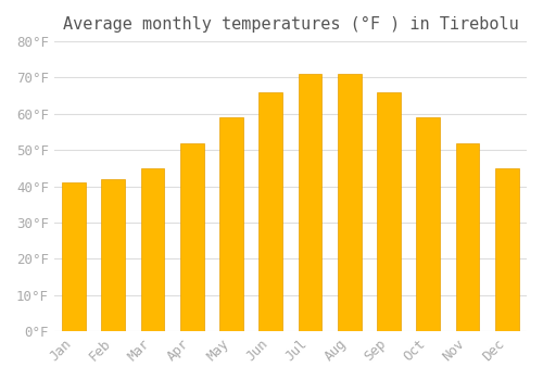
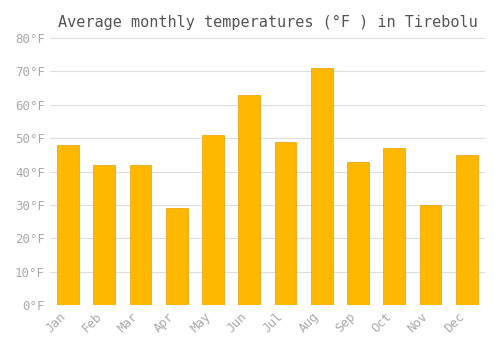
Jan: 41°F -> 48°F
Mar: 45°F -> 42°F
Apr: 52°F -> 29°F
May: 59°F -> 51°F
Jun: 66°F -> 63°F
Jul: 71°F -> 49°F
Sep: 66°F -> 43°F
Oct: 59°F -> 47°F
Nov: 52°F -> 30°F
